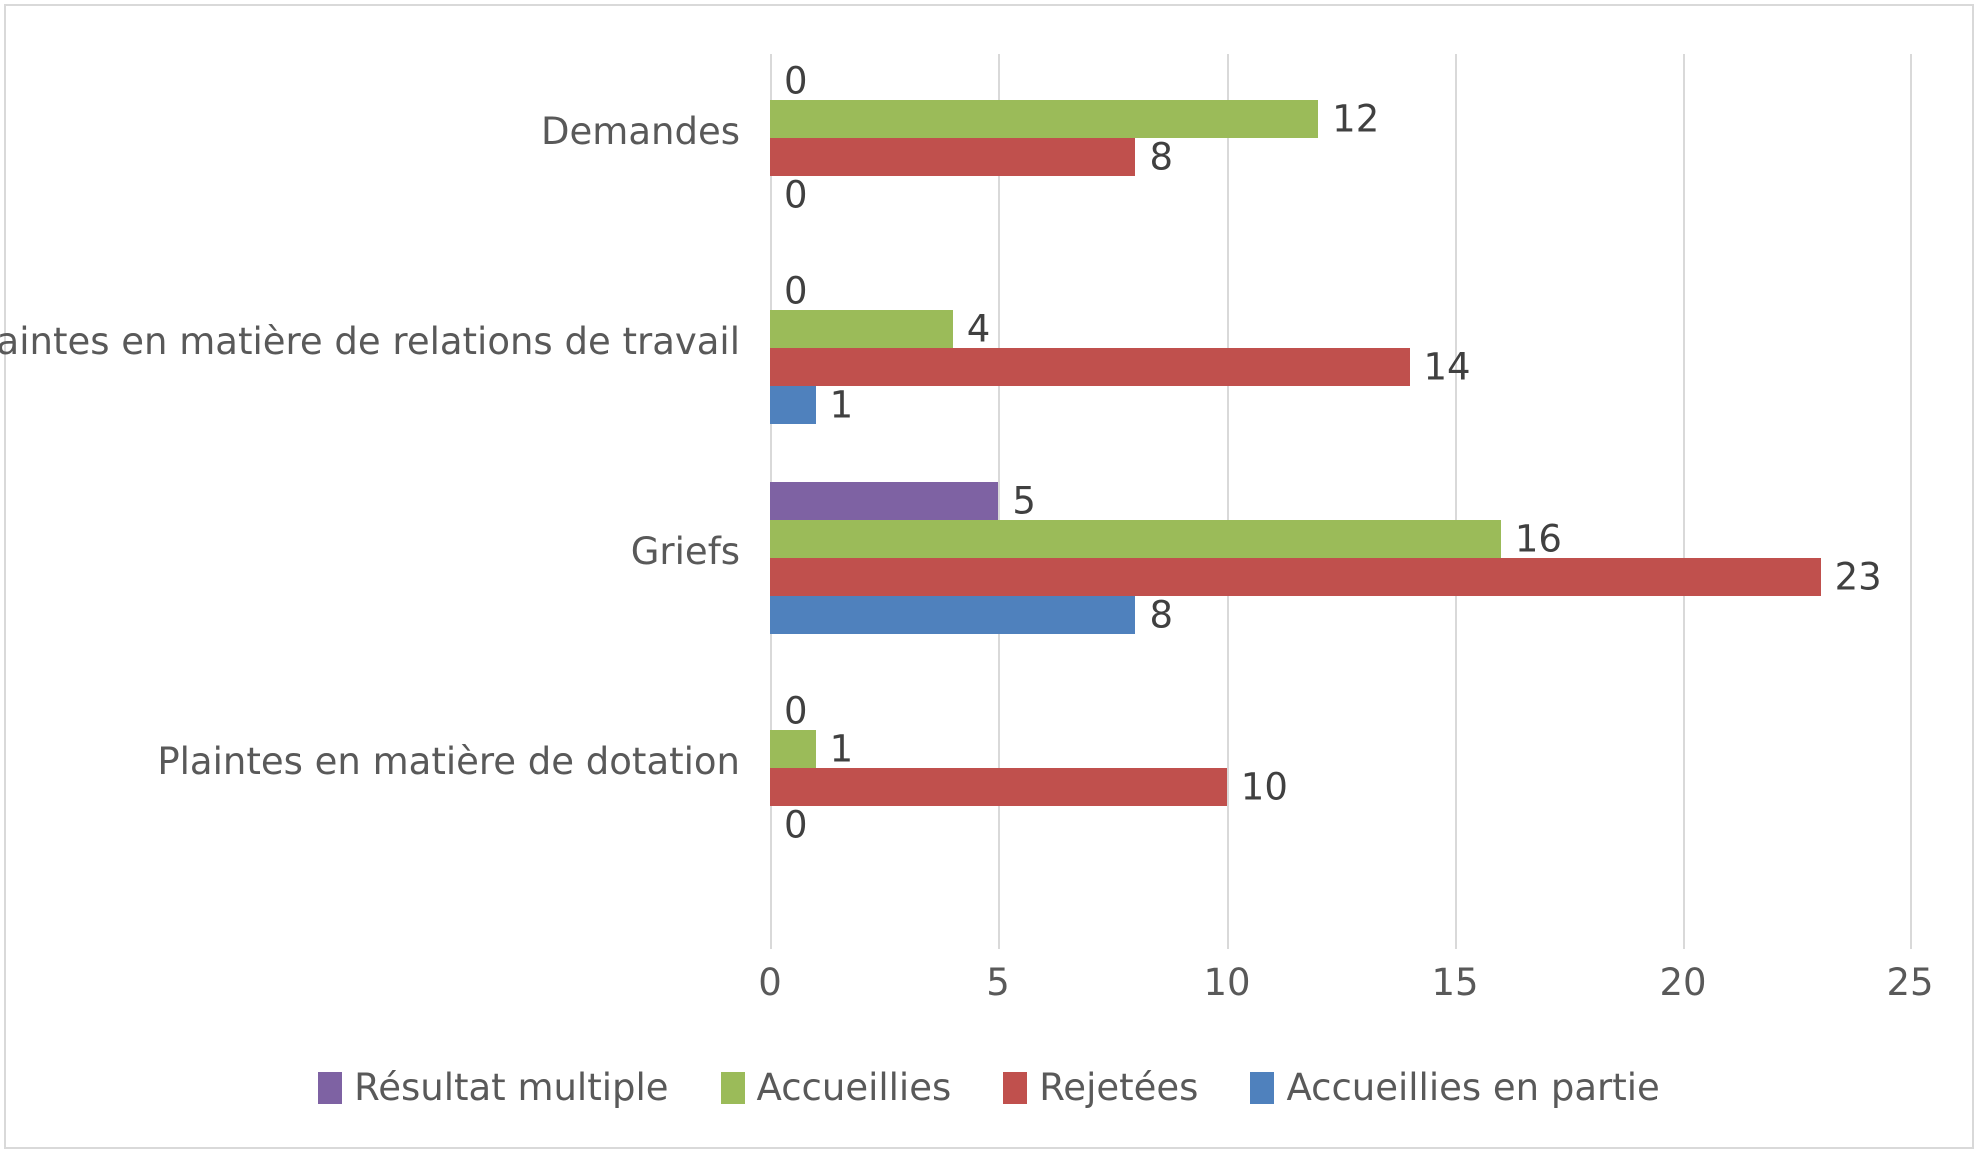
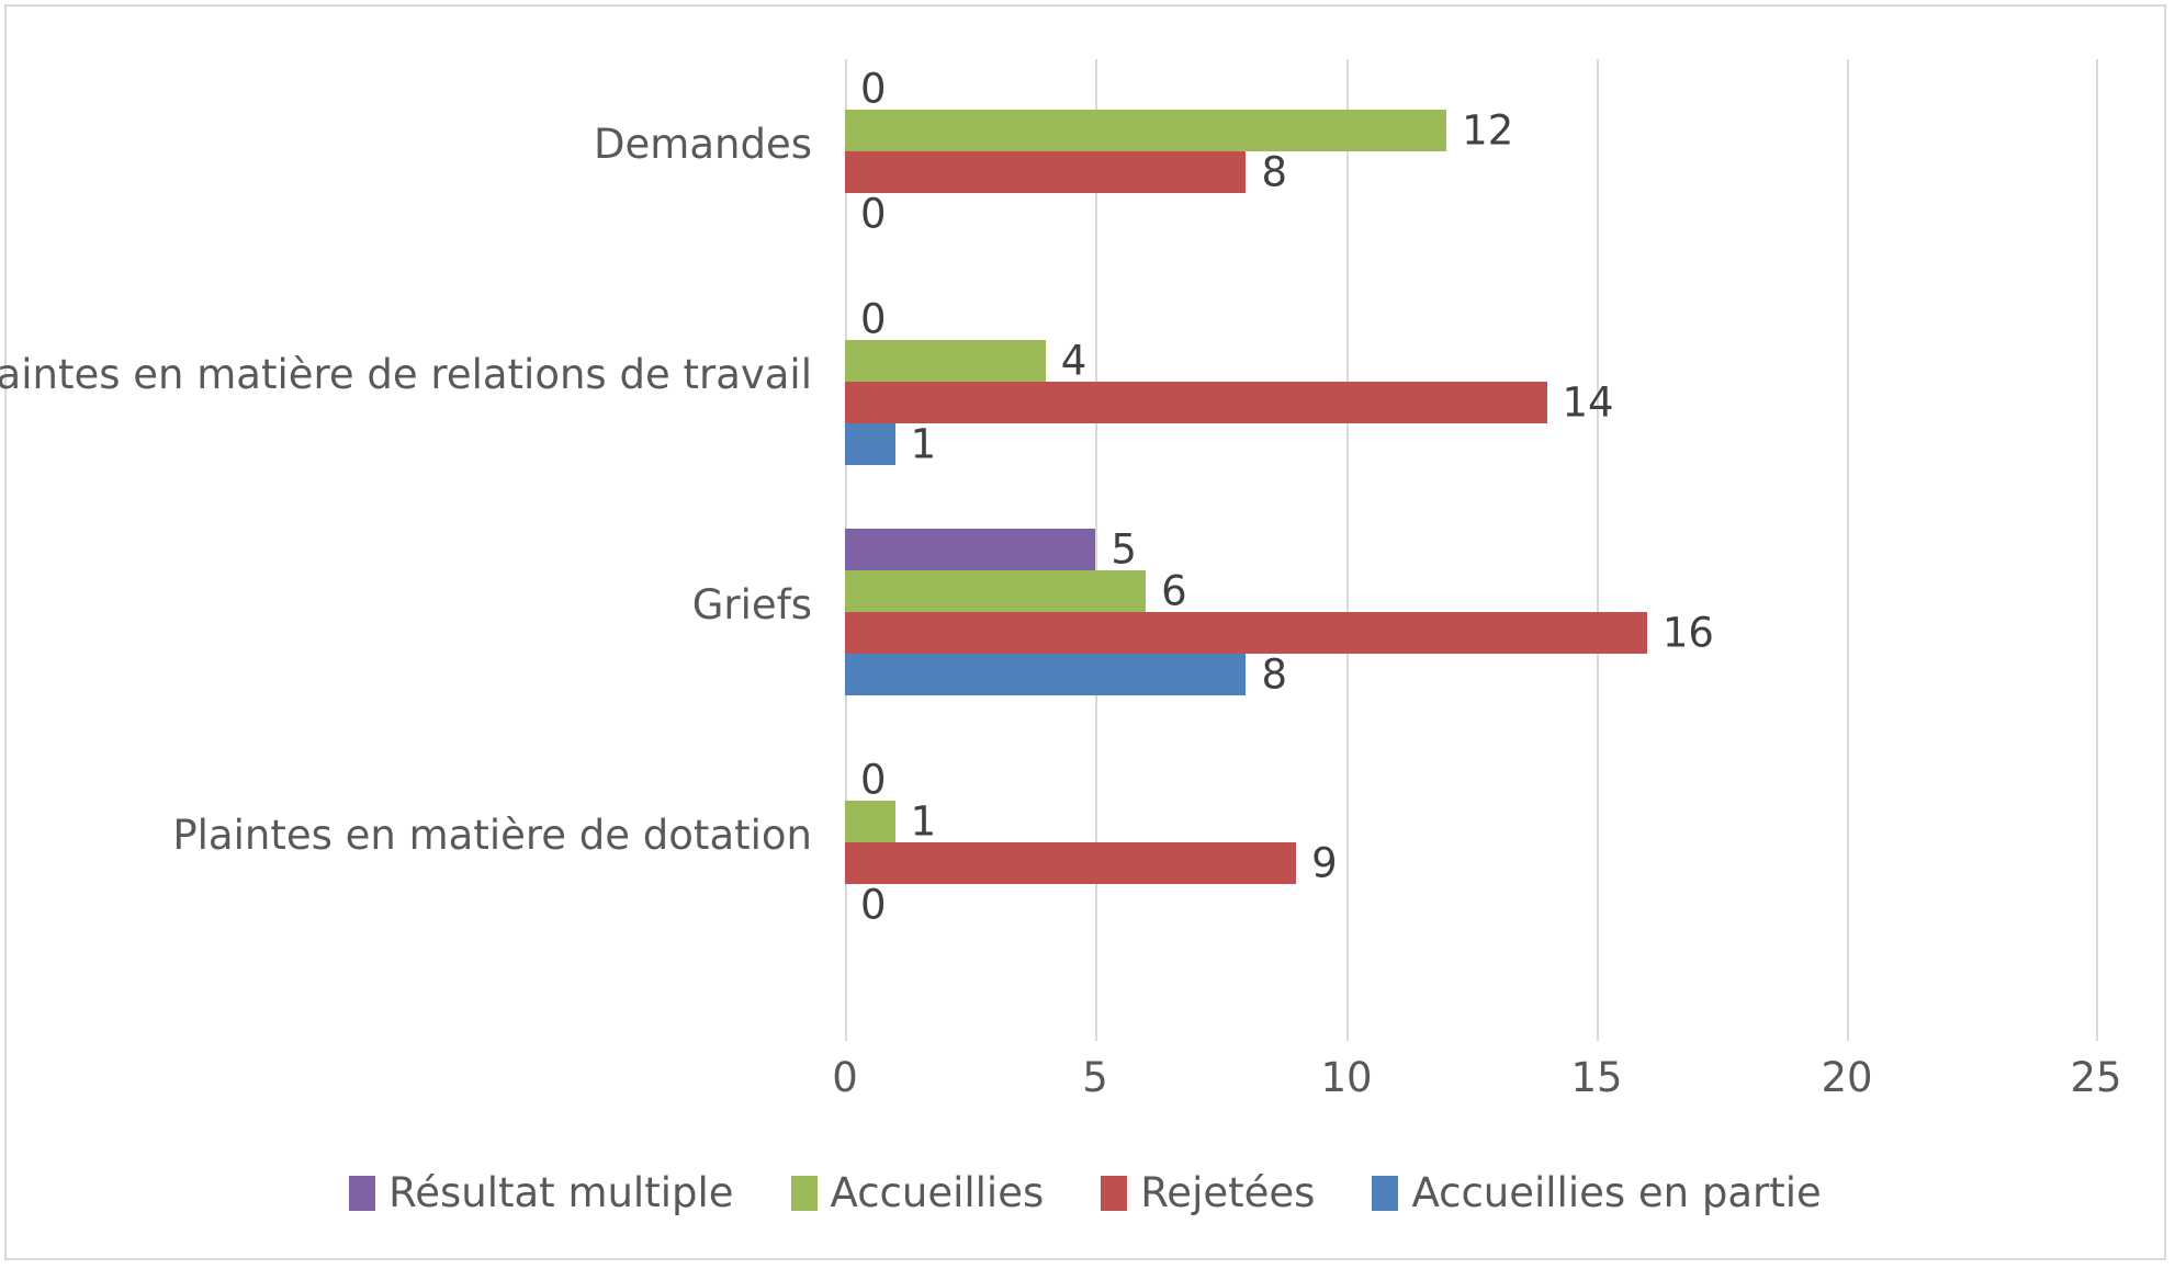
Accueillies/Griefs: 16 -> 6
Rejetées/Griefs: 23 -> 16
Rejetées/Plaintes en matière de dotation: 10 -> 9
